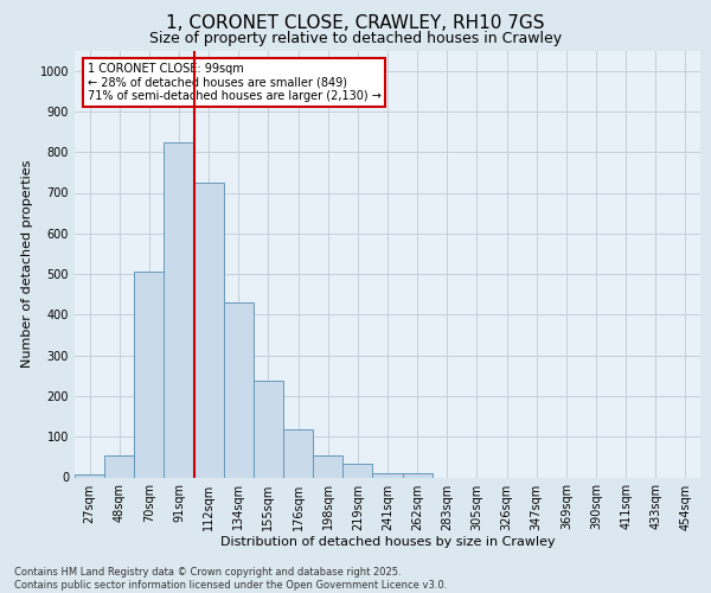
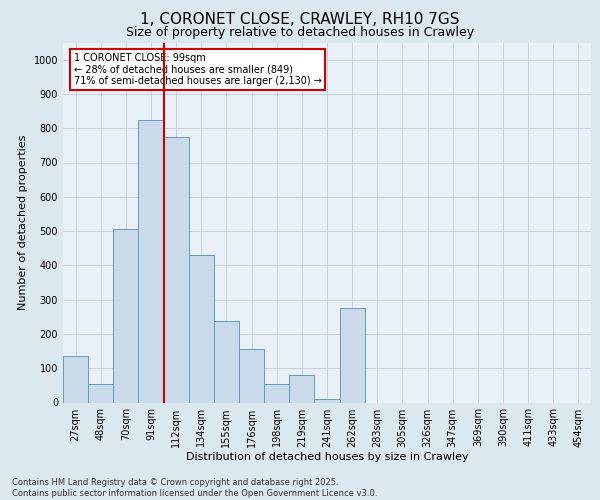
27sqm: 8 -> 135
112sqm: 725 -> 775
176sqm: 118 -> 155
219sqm: 33 -> 80
262sqm: 10 -> 275
